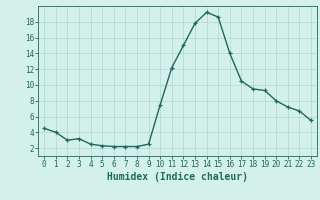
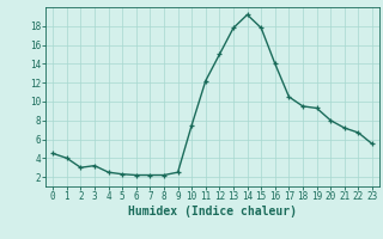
15: 18.6 -> 17.8
